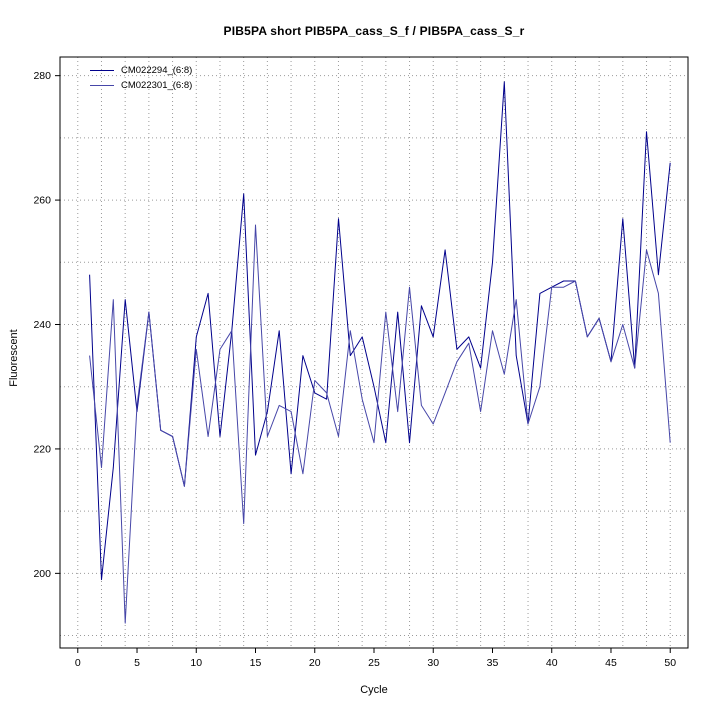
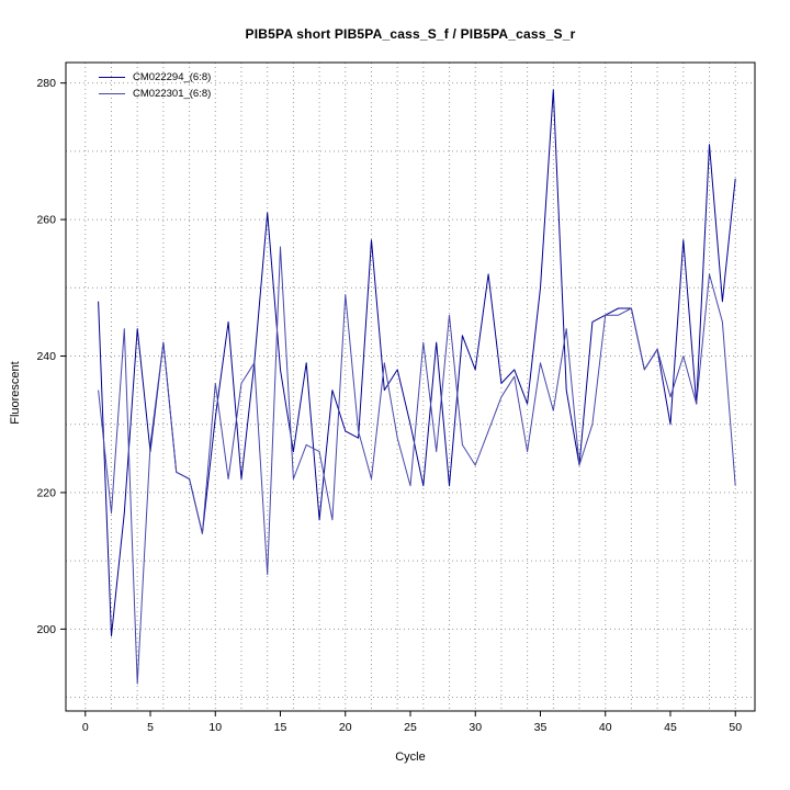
CM022294_(6:8)/10: 238 -> 231
CM022294_(6:8)/15: 219 -> 238
CM022301_(6:8)/20: 231 -> 249
CM022294_(6:8)/45: 234 -> 230
